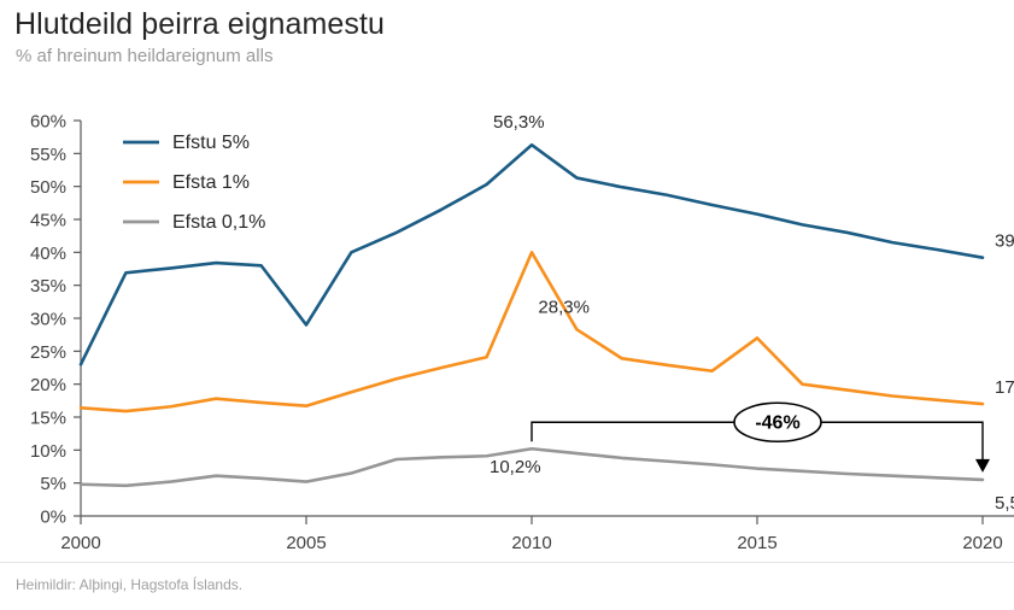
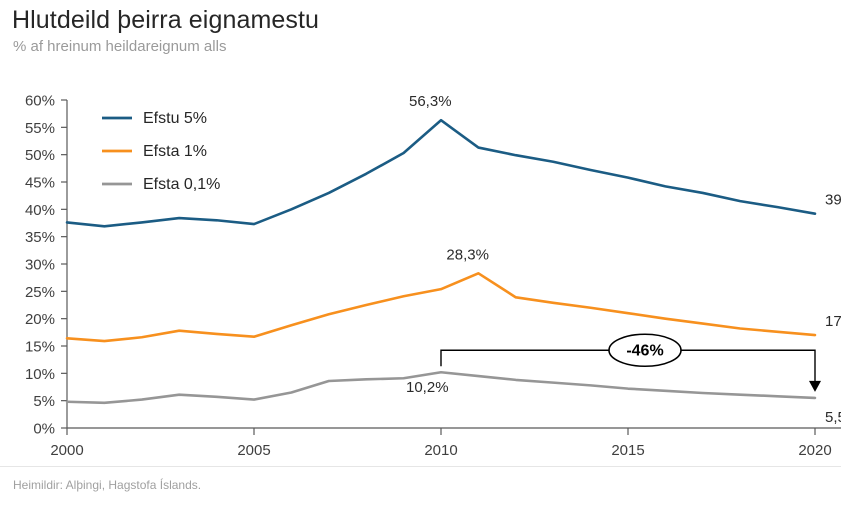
Efstu 5%/2000: 23% -> 38%
Efstu 5%/2005: 29% -> 37%
Efsta 1%/2010: 40% -> 25%
Efsta 1%/2015: 27% -> 21%
